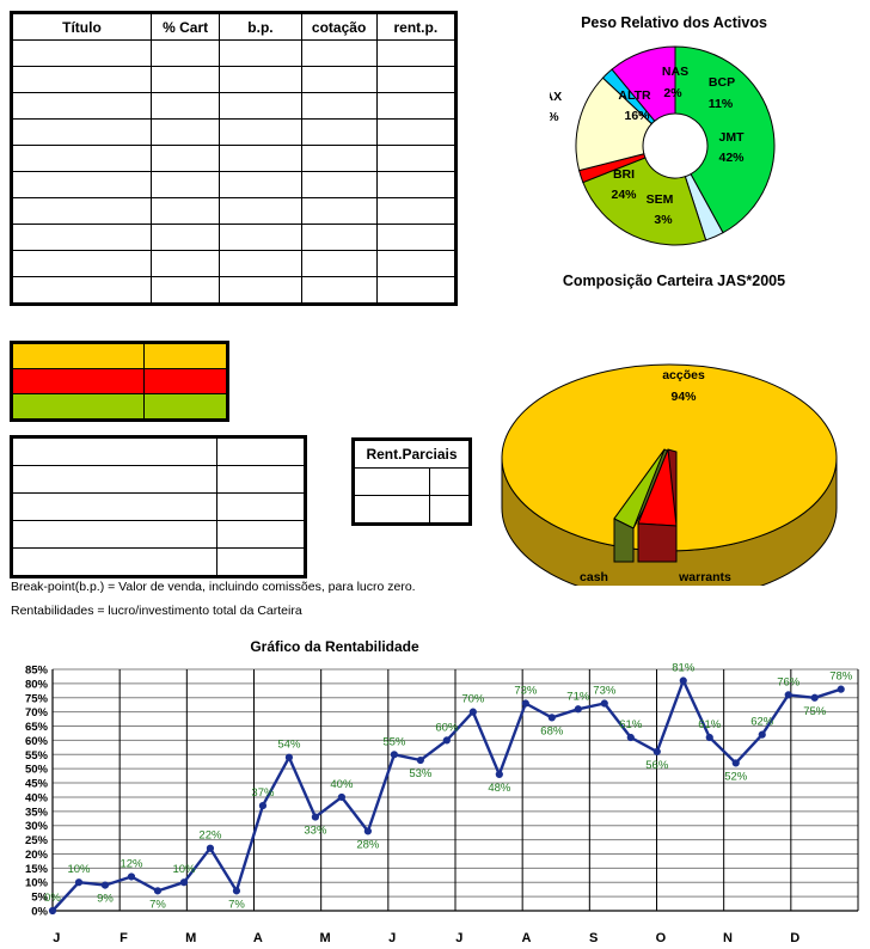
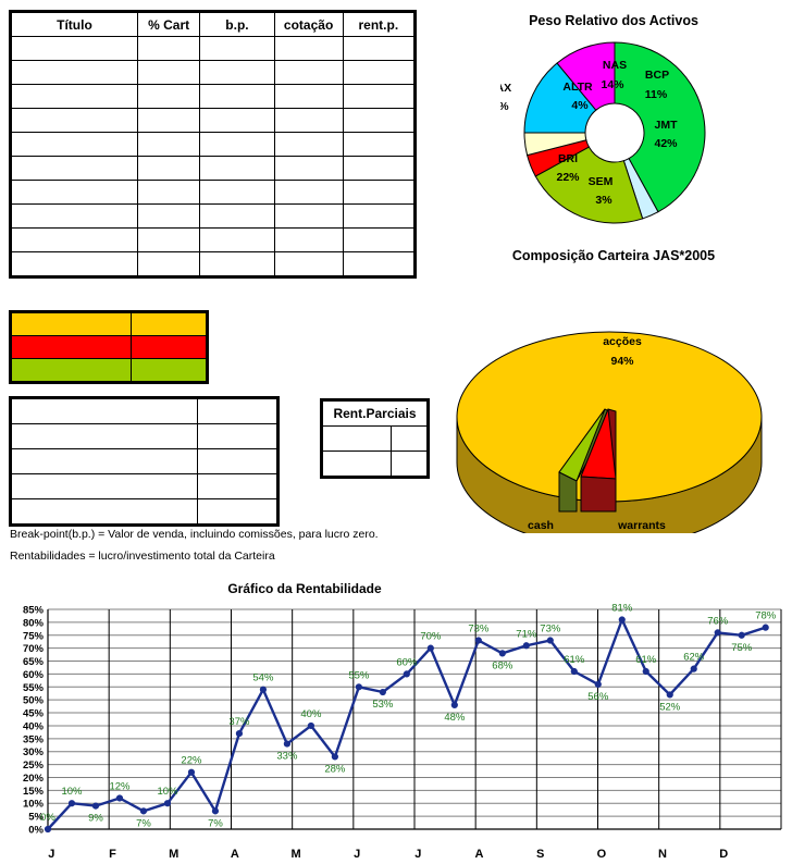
Peso Relativo dos Activos/BRI: 24% -> 22%
Peso Relativo dos Activos/DAX: 2% -> 4%
Peso Relativo dos Activos/ALTR: 16% -> 4%
Peso Relativo dos Activos/NAS: 2% -> 14%
